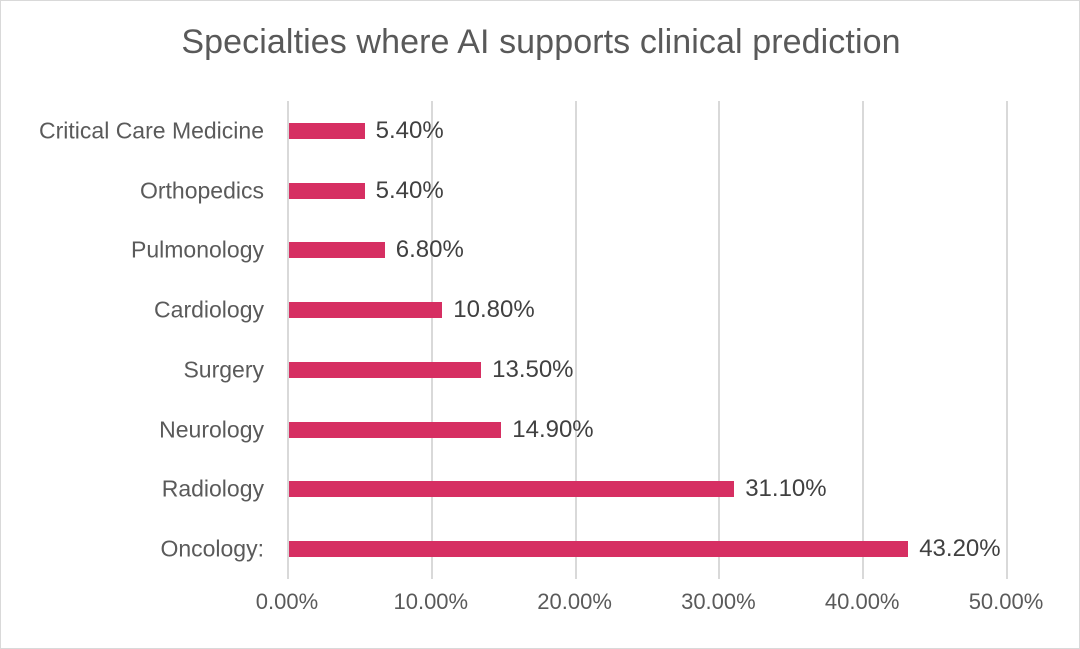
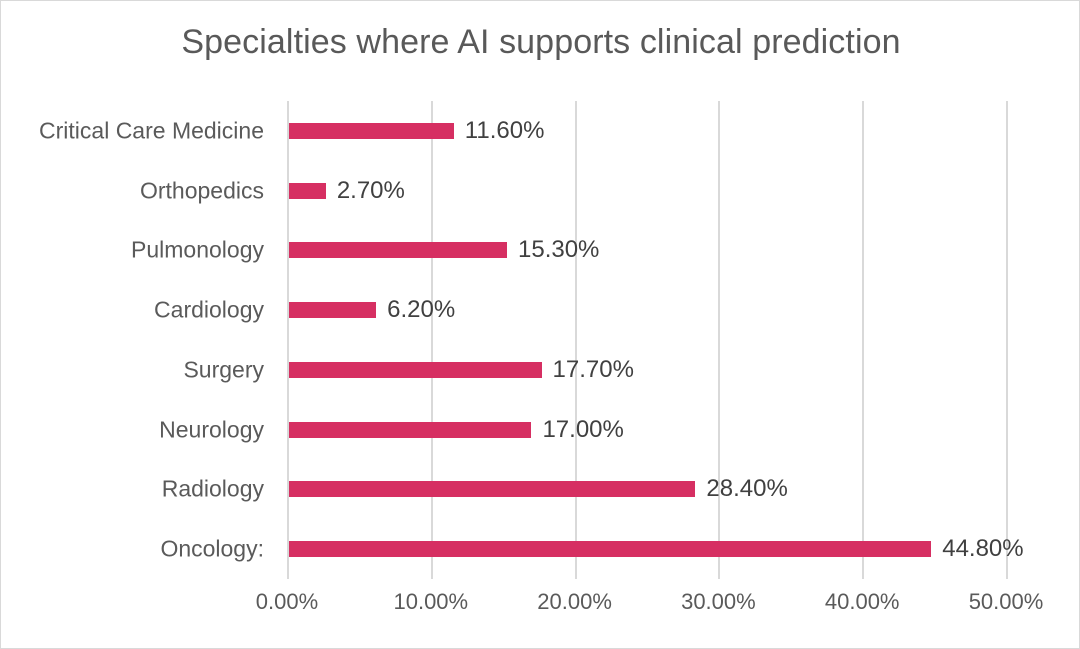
Critical Care Medicine: 5.40% -> 11.60%
Orthopedics: 5.40% -> 2.70%
Pulmonology: 6.80% -> 15.30%
Cardiology: 10.80% -> 6.20%
Surgery: 13.50% -> 17.70%
Neurology: 14.90% -> 17.00%
Radiology: 31.10% -> 28.40%
Oncology:: 43.20% -> 44.80%
